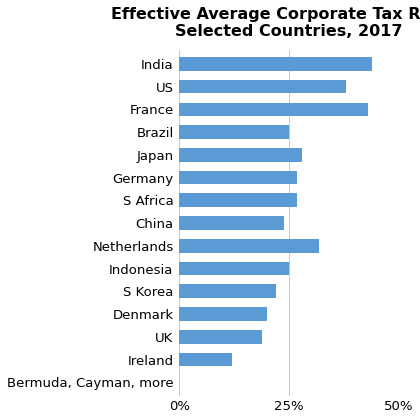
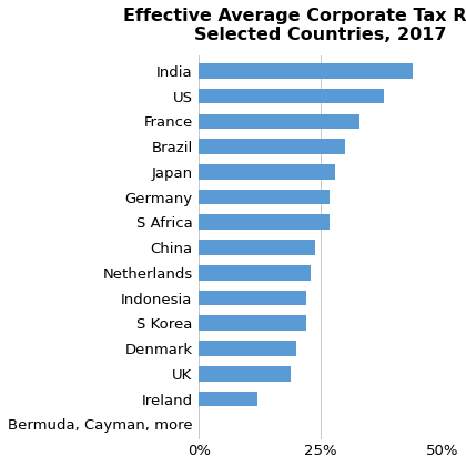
France: 43% -> 33%
Brazil: 25% -> 30%
Netherlands: 32% -> 23%
Indonesia: 25% -> 22%
